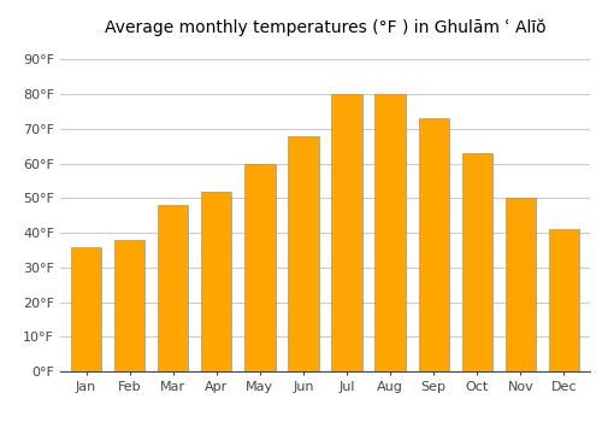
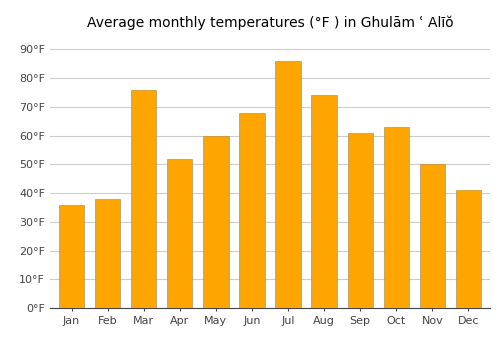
Mar: 48°F -> 76°F
Jul: 80°F -> 86°F
Aug: 80°F -> 74°F
Sep: 73°F -> 61°F
